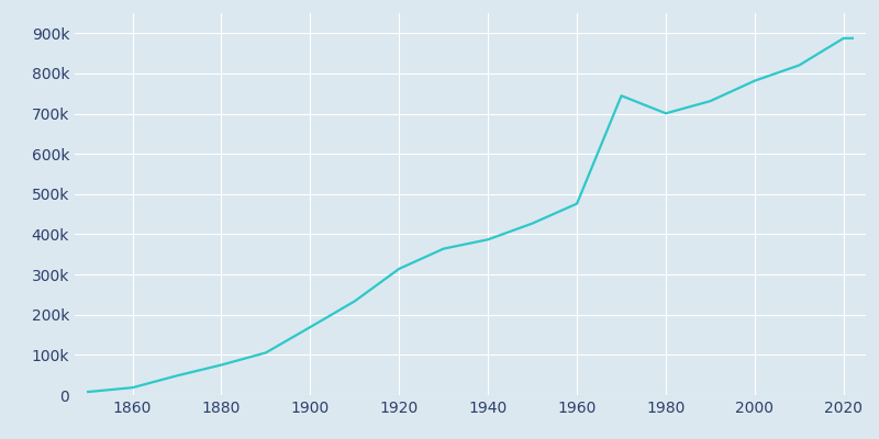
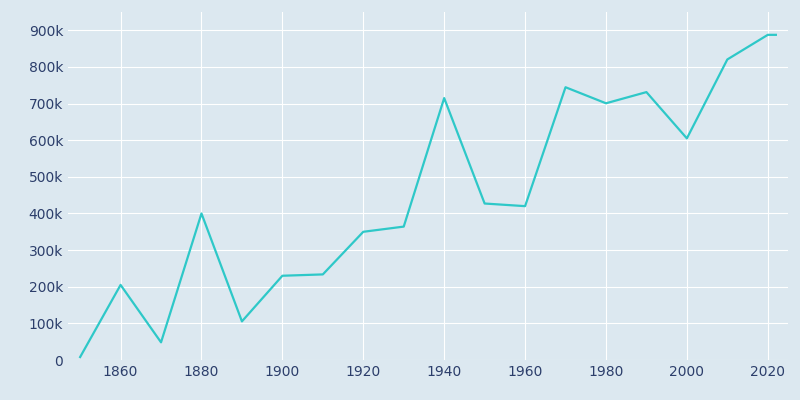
1860: 19k -> 205k
1880: 75k -> 400k
1900: 169k -> 230k
1920: 314k -> 350k
1940: 387k -> 715k
1960: 476k -> 420k
2000: 782k -> 605k
